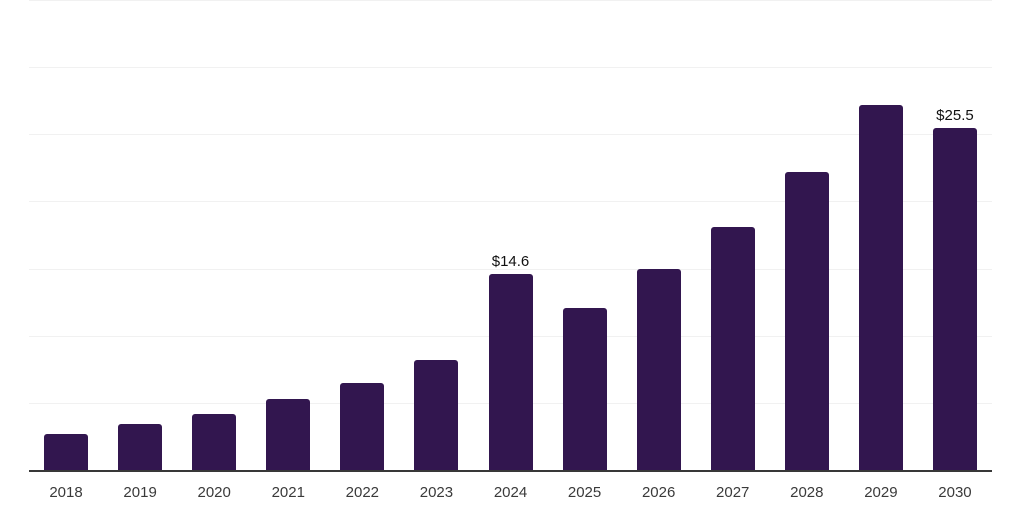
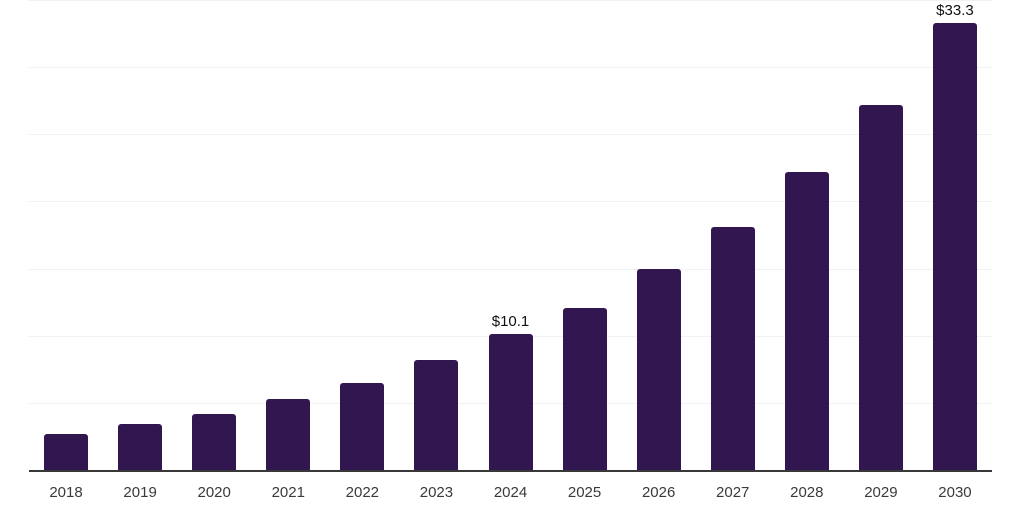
2024: $14.6 -> $10.1
2030: $25.5 -> $33.3
